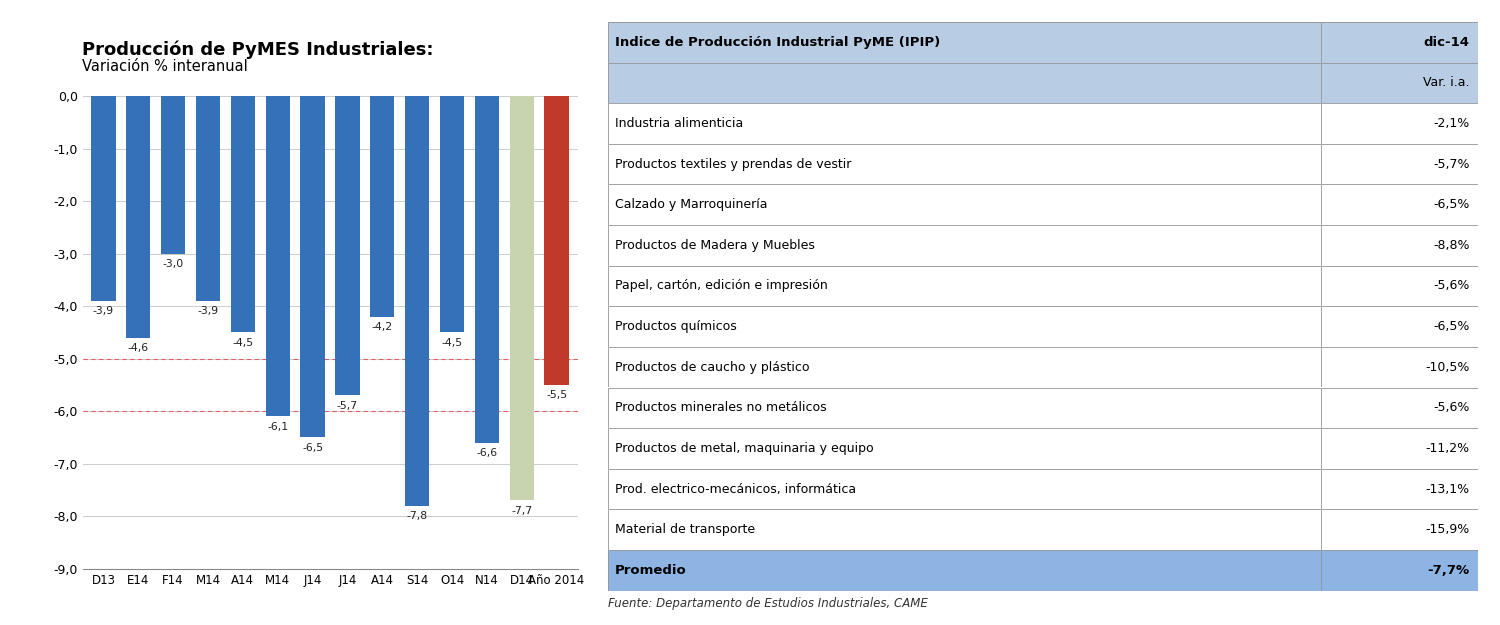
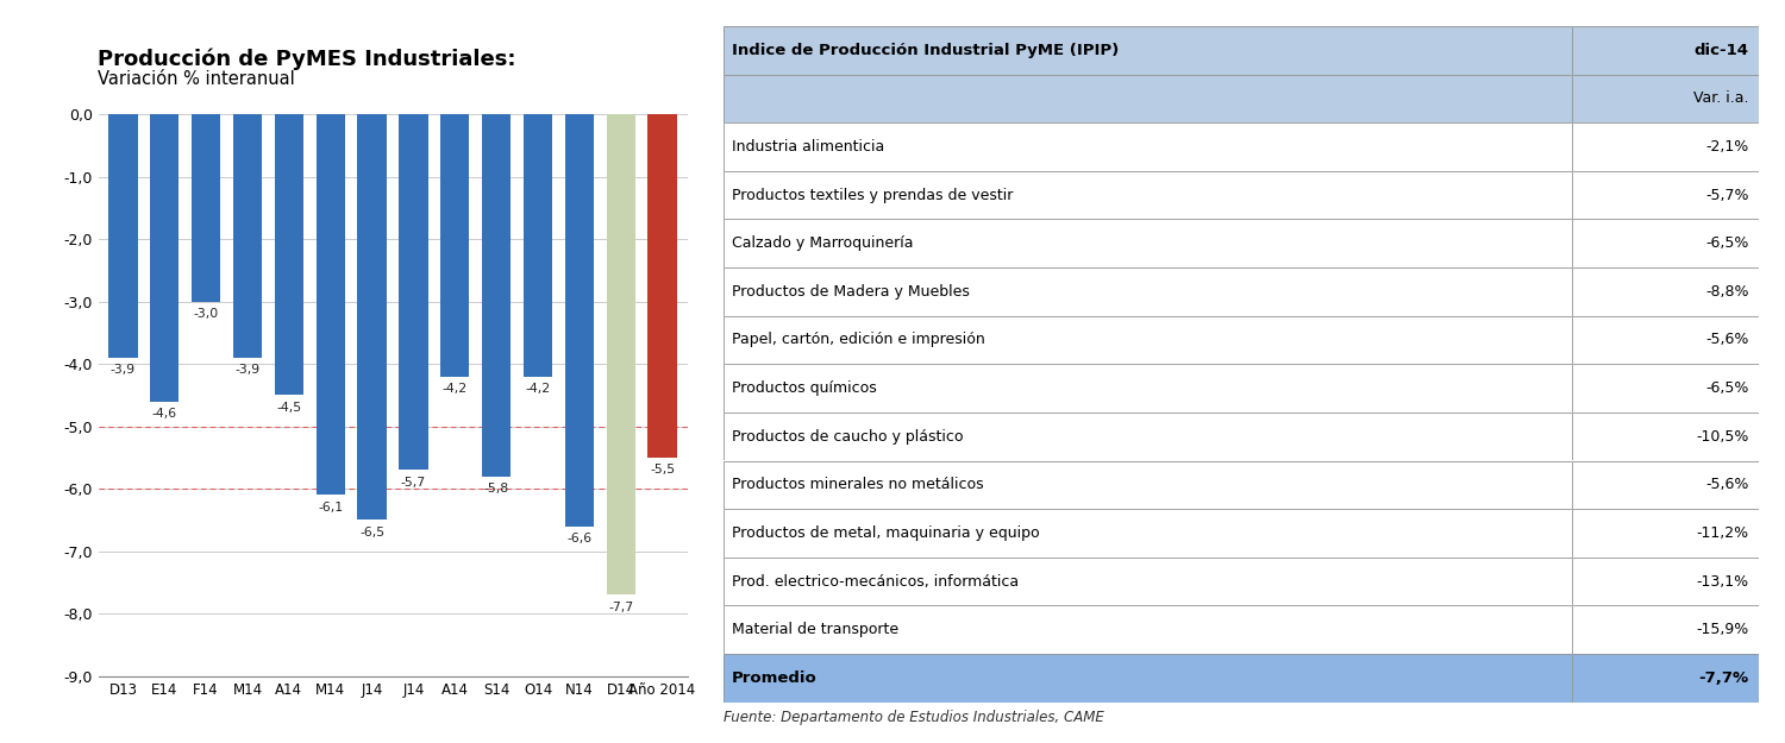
S14: -7,8 -> -5,8
O14: -4,5 -> -4,2
